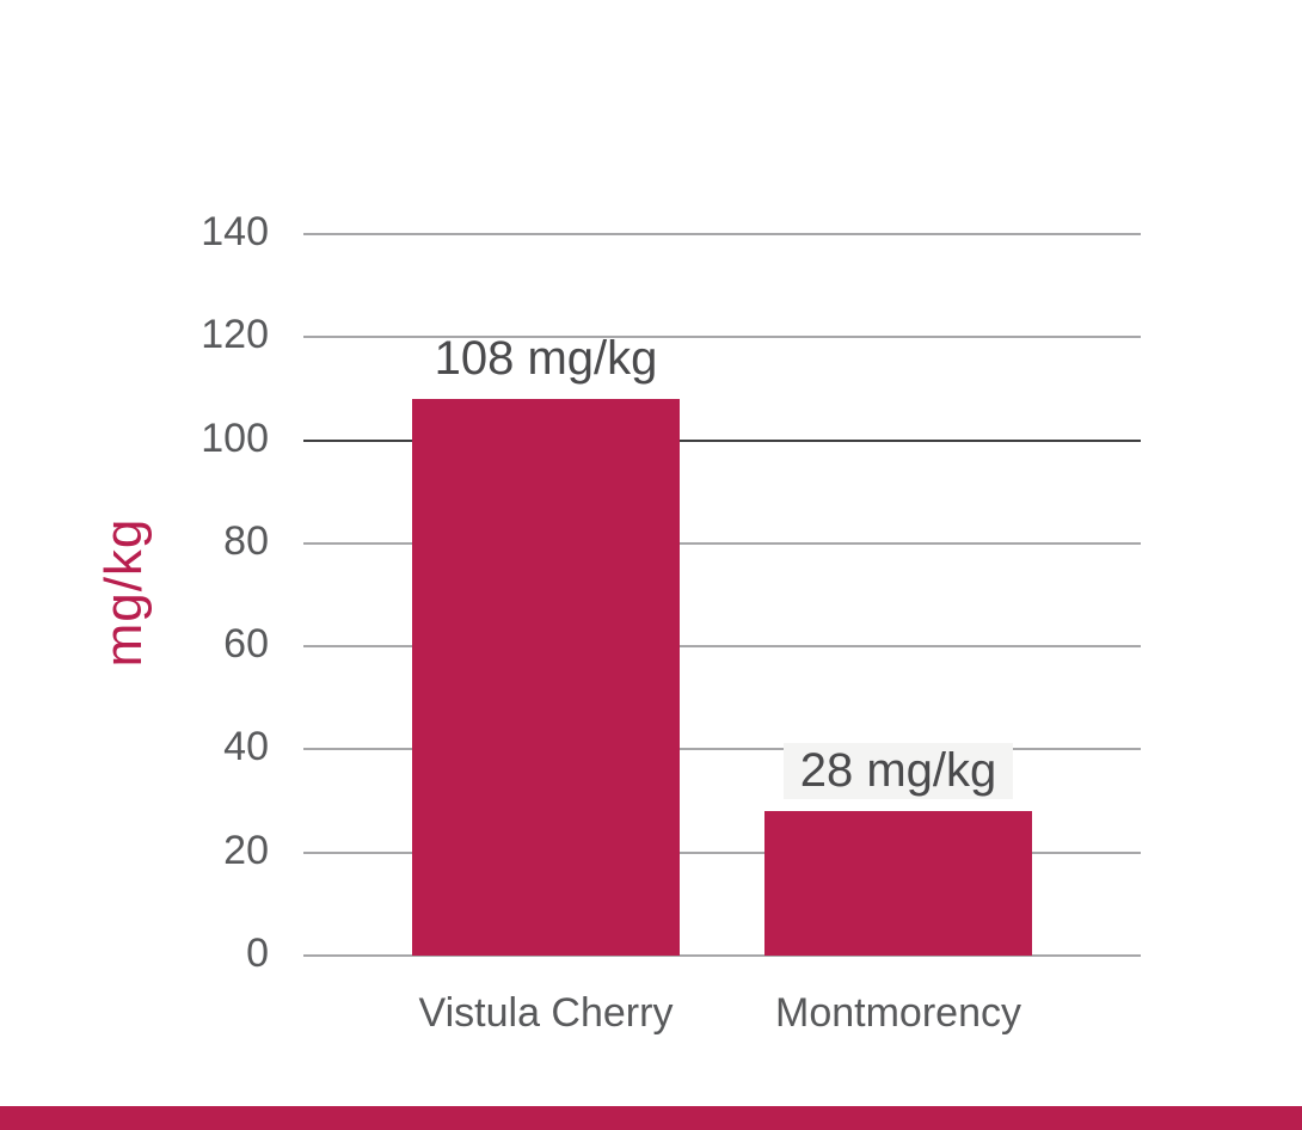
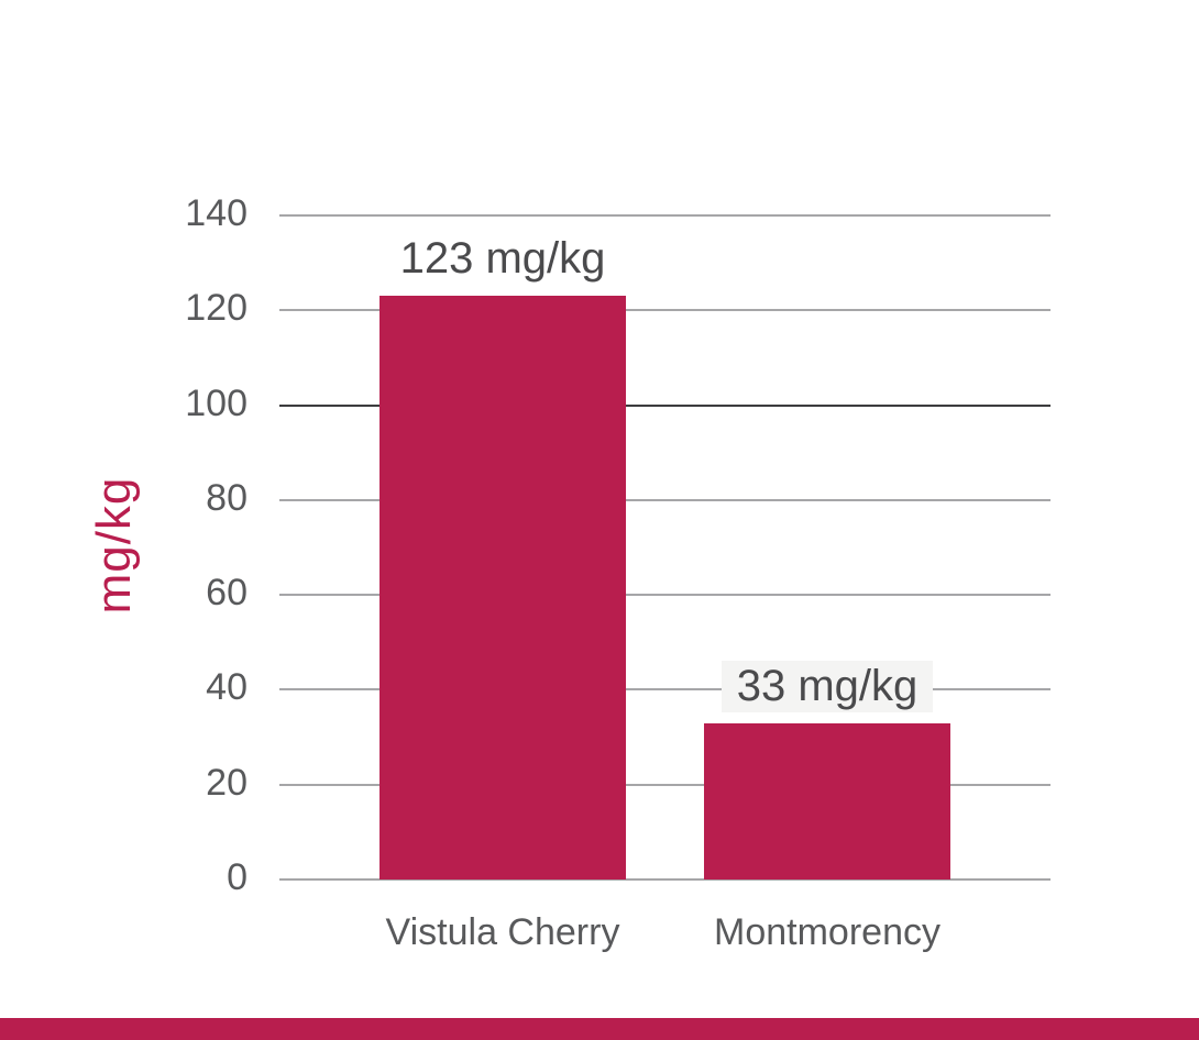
Vistula Cherry: 108 -> 123
Montmorency: 28 -> 33
